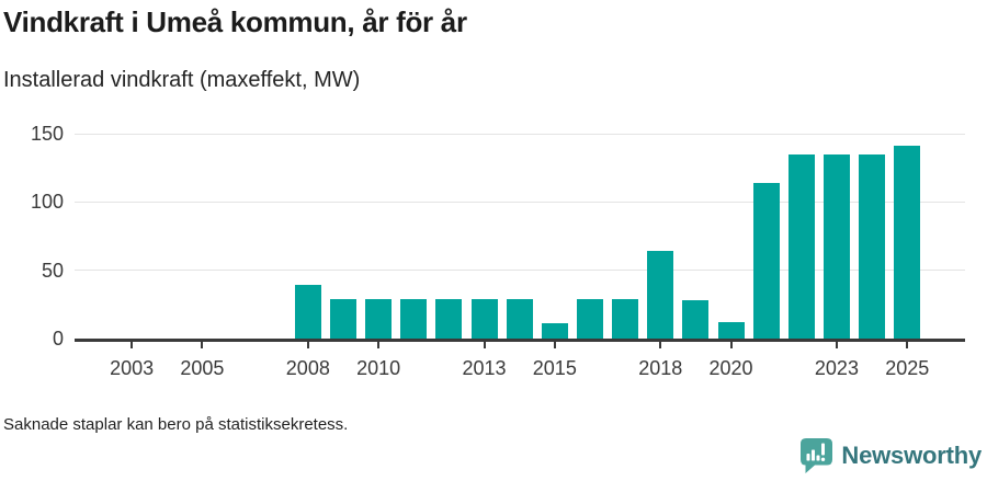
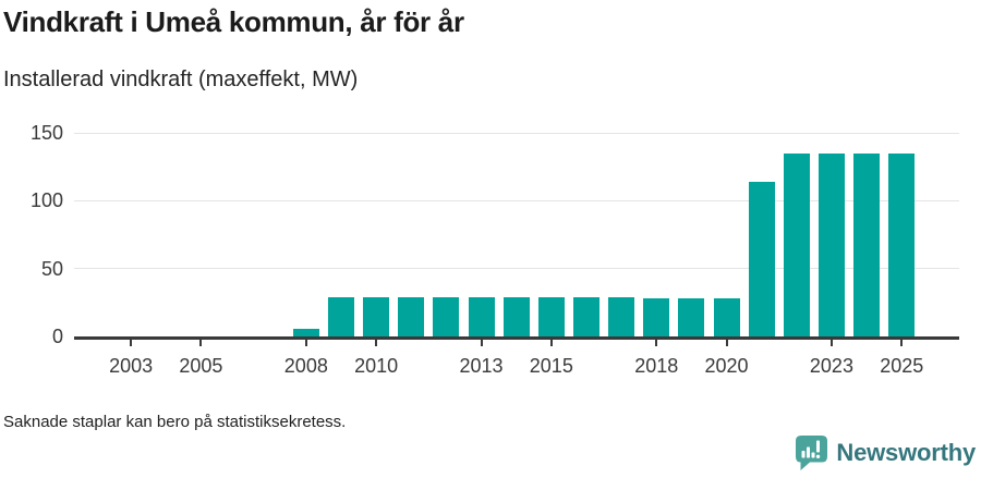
2008: 39 -> 6
2015: 11 -> 29
2018: 64 -> 28
2020: 12 -> 28
2025: 141 -> 135
